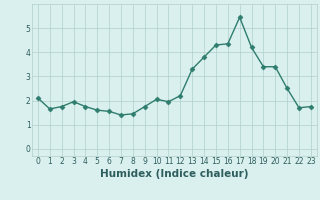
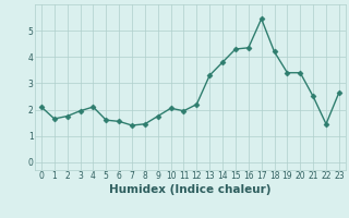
4: 1.75 -> 2.10
22: 1.70 -> 1.45
23: 1.75 -> 2.65
